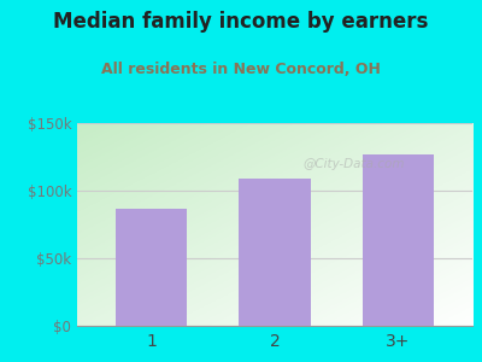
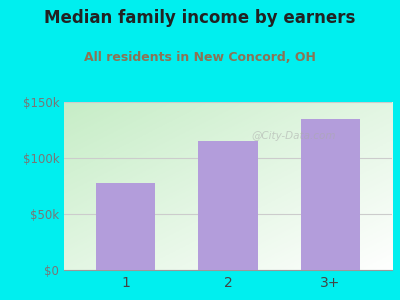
1: $87k -> $78k
2: $109k -> $115k
3+: $127k -> $135k
